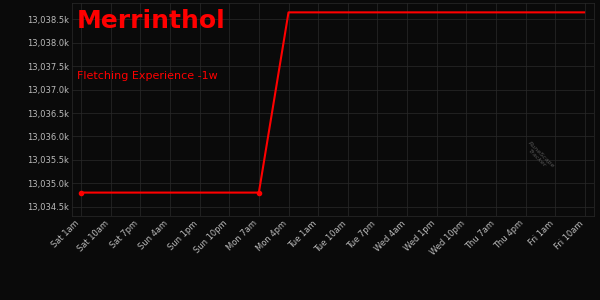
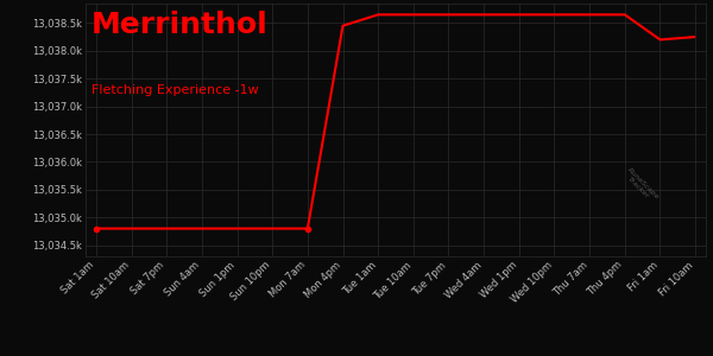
Mon 4pm: 13,038.65k -> 13,038.45k
Fri 1am: 13,038.65k -> 13,038.20k
Fri 10am: 13,038.65k -> 13,038.25k
